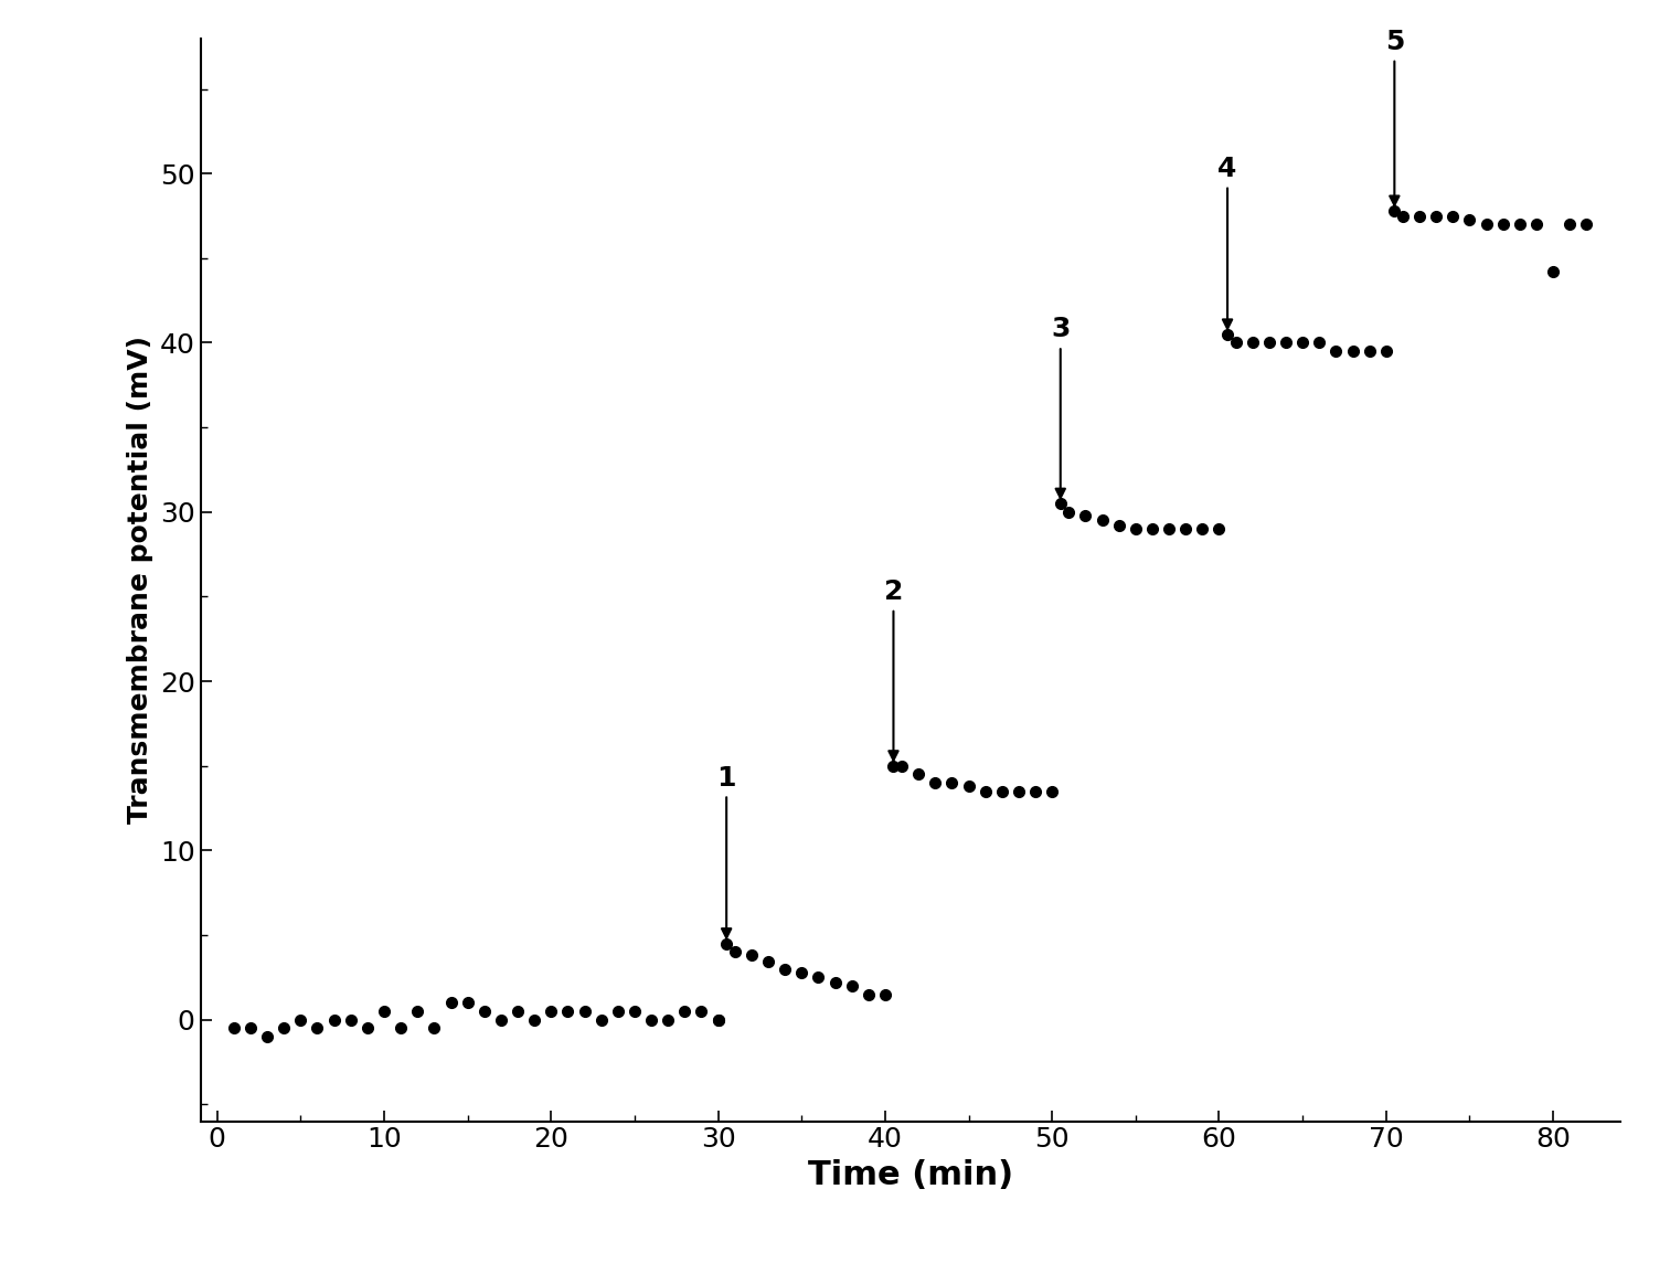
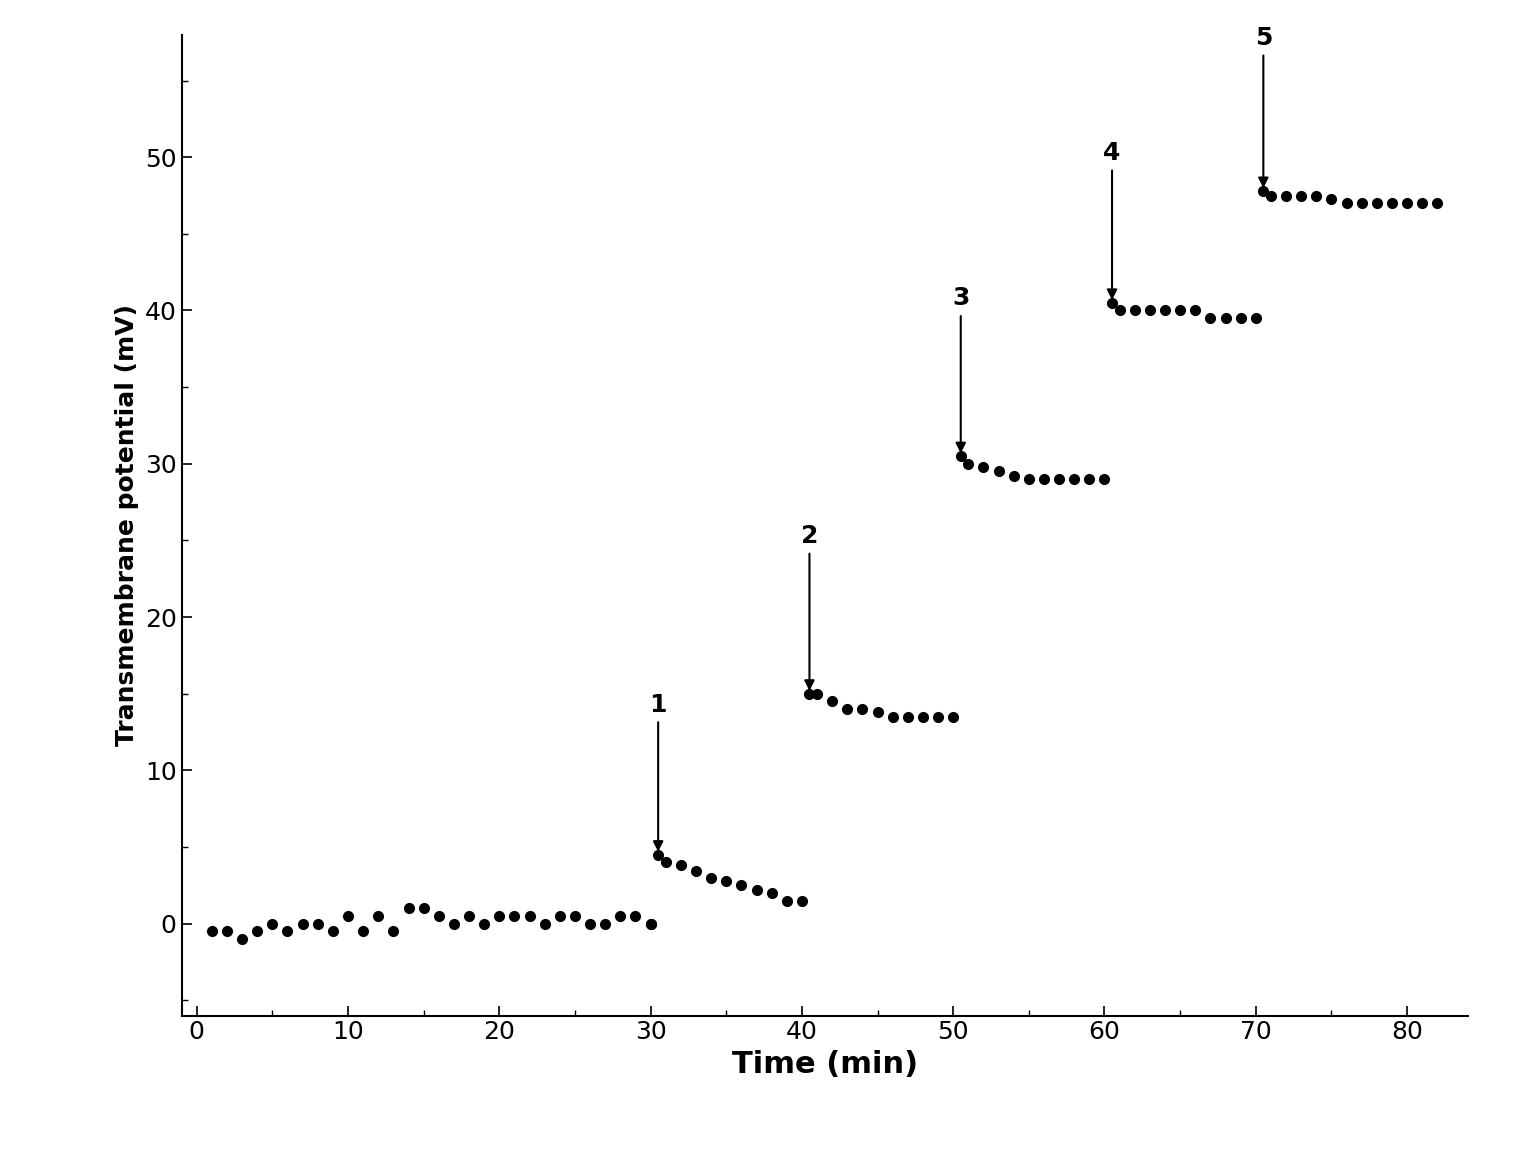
80: 44.2 -> 47.0
